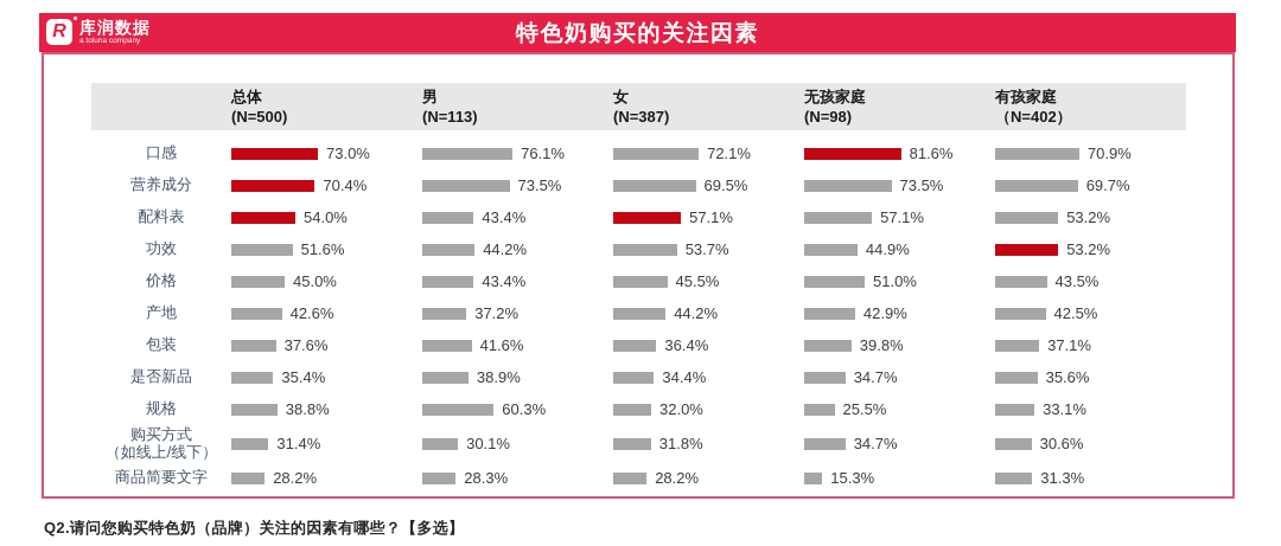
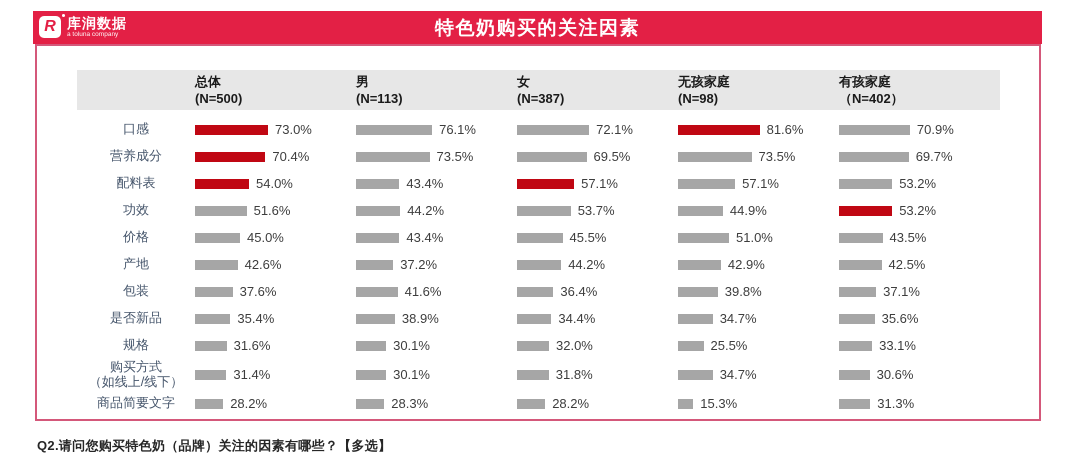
总体/规格: 38.8% -> 31.6%
男/规格: 60.3% -> 30.1%
